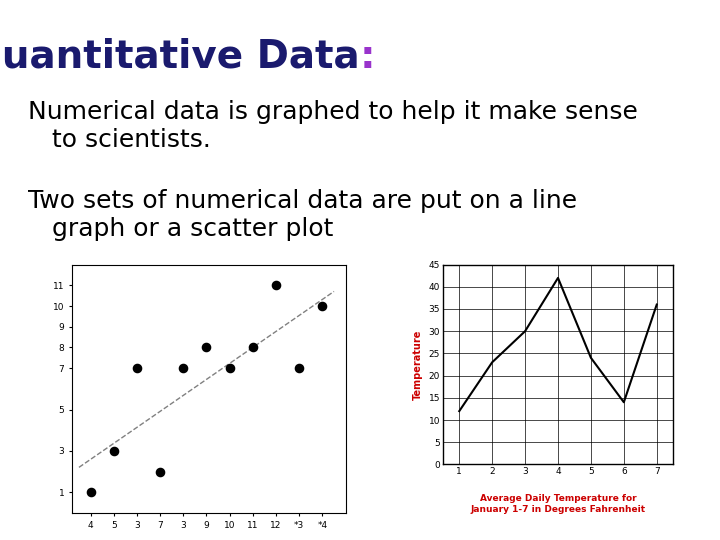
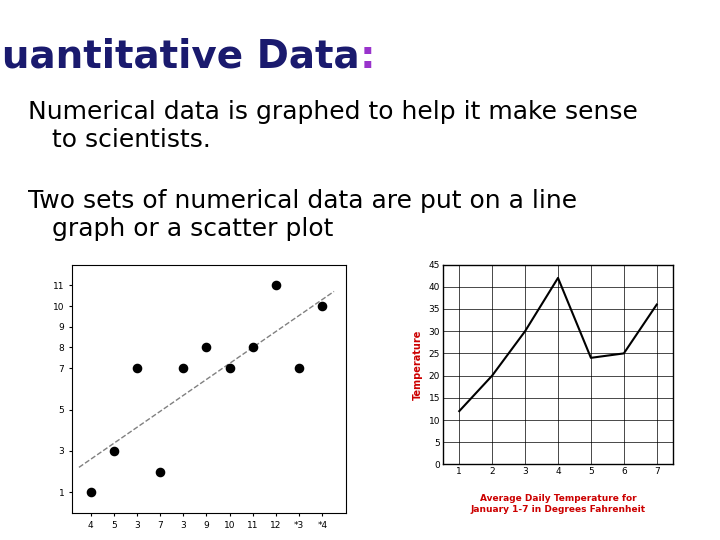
2: 23 -> 20
6: 14 -> 25
